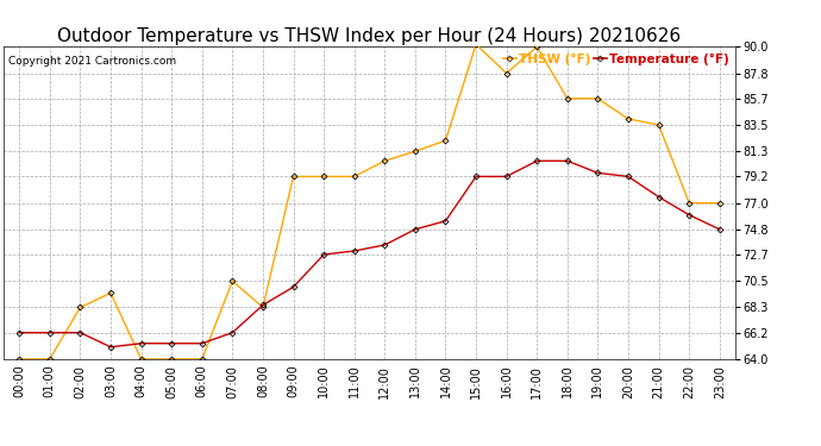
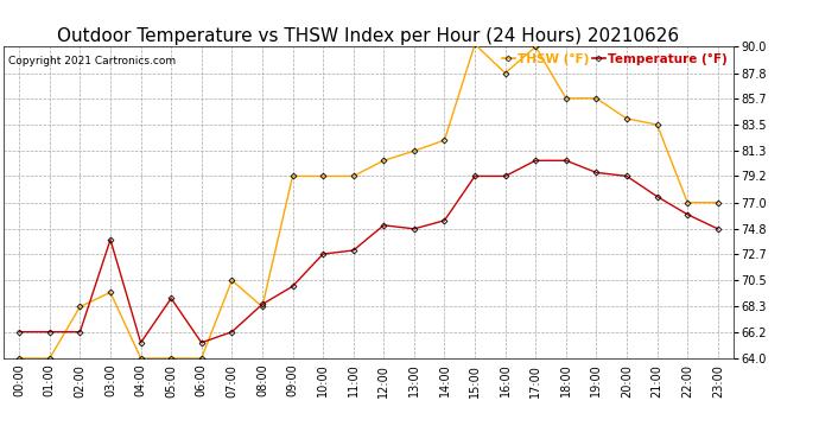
Temperature (°F)/03:00: 65.0 -> 73.9
Temperature (°F)/05:00: 65.3 -> 69.0
Temperature (°F)/12:00: 73.5 -> 75.1
